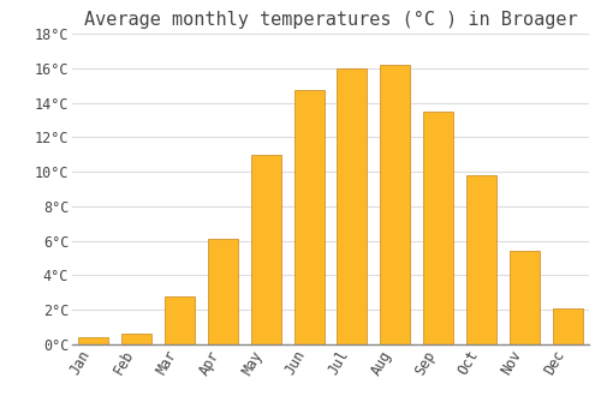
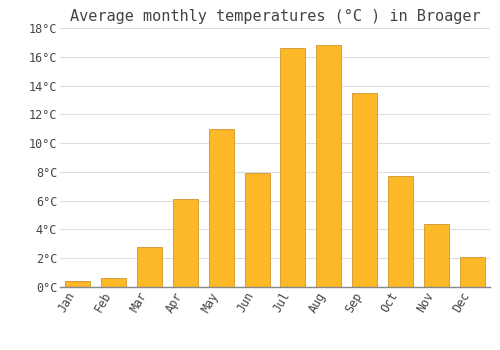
Jun: 14.7°C -> 7.9°C
Jul: 16.0°C -> 16.6°C
Aug: 16.2°C -> 16.8°C
Oct: 9.8°C -> 7.7°C
Nov: 5.4°C -> 4.4°C
